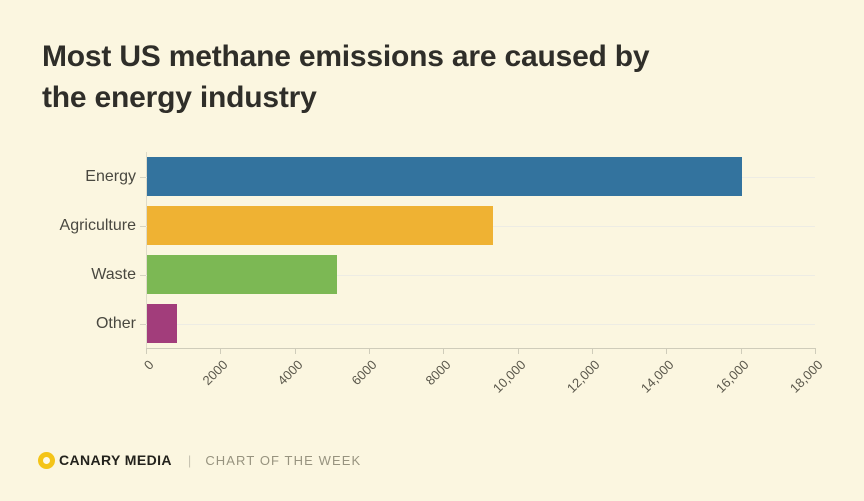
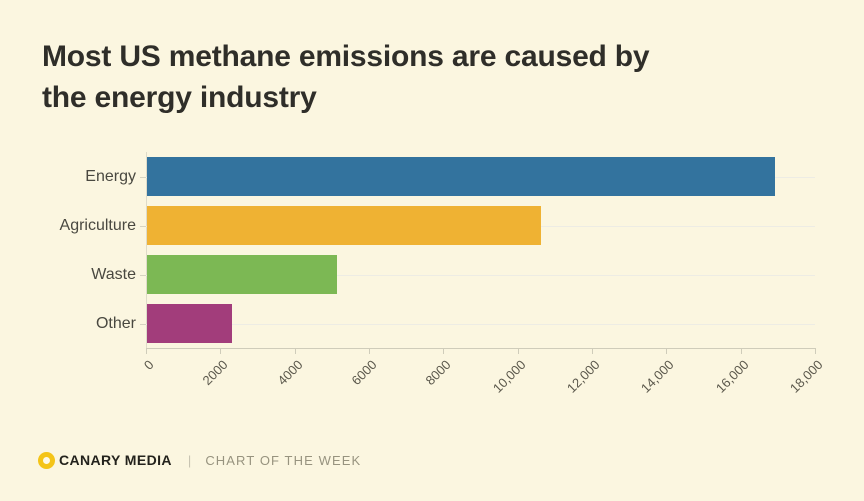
Energy: 16000 -> 16900
Agriculture: 9300 -> 10600
Other: 800 -> 2300
